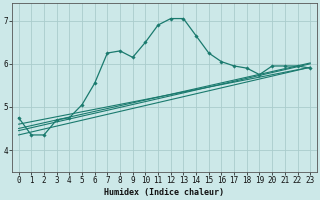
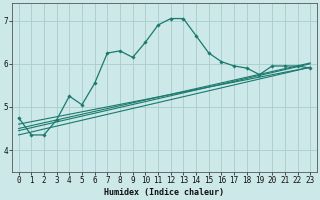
4: 4.75 -> 5.25
